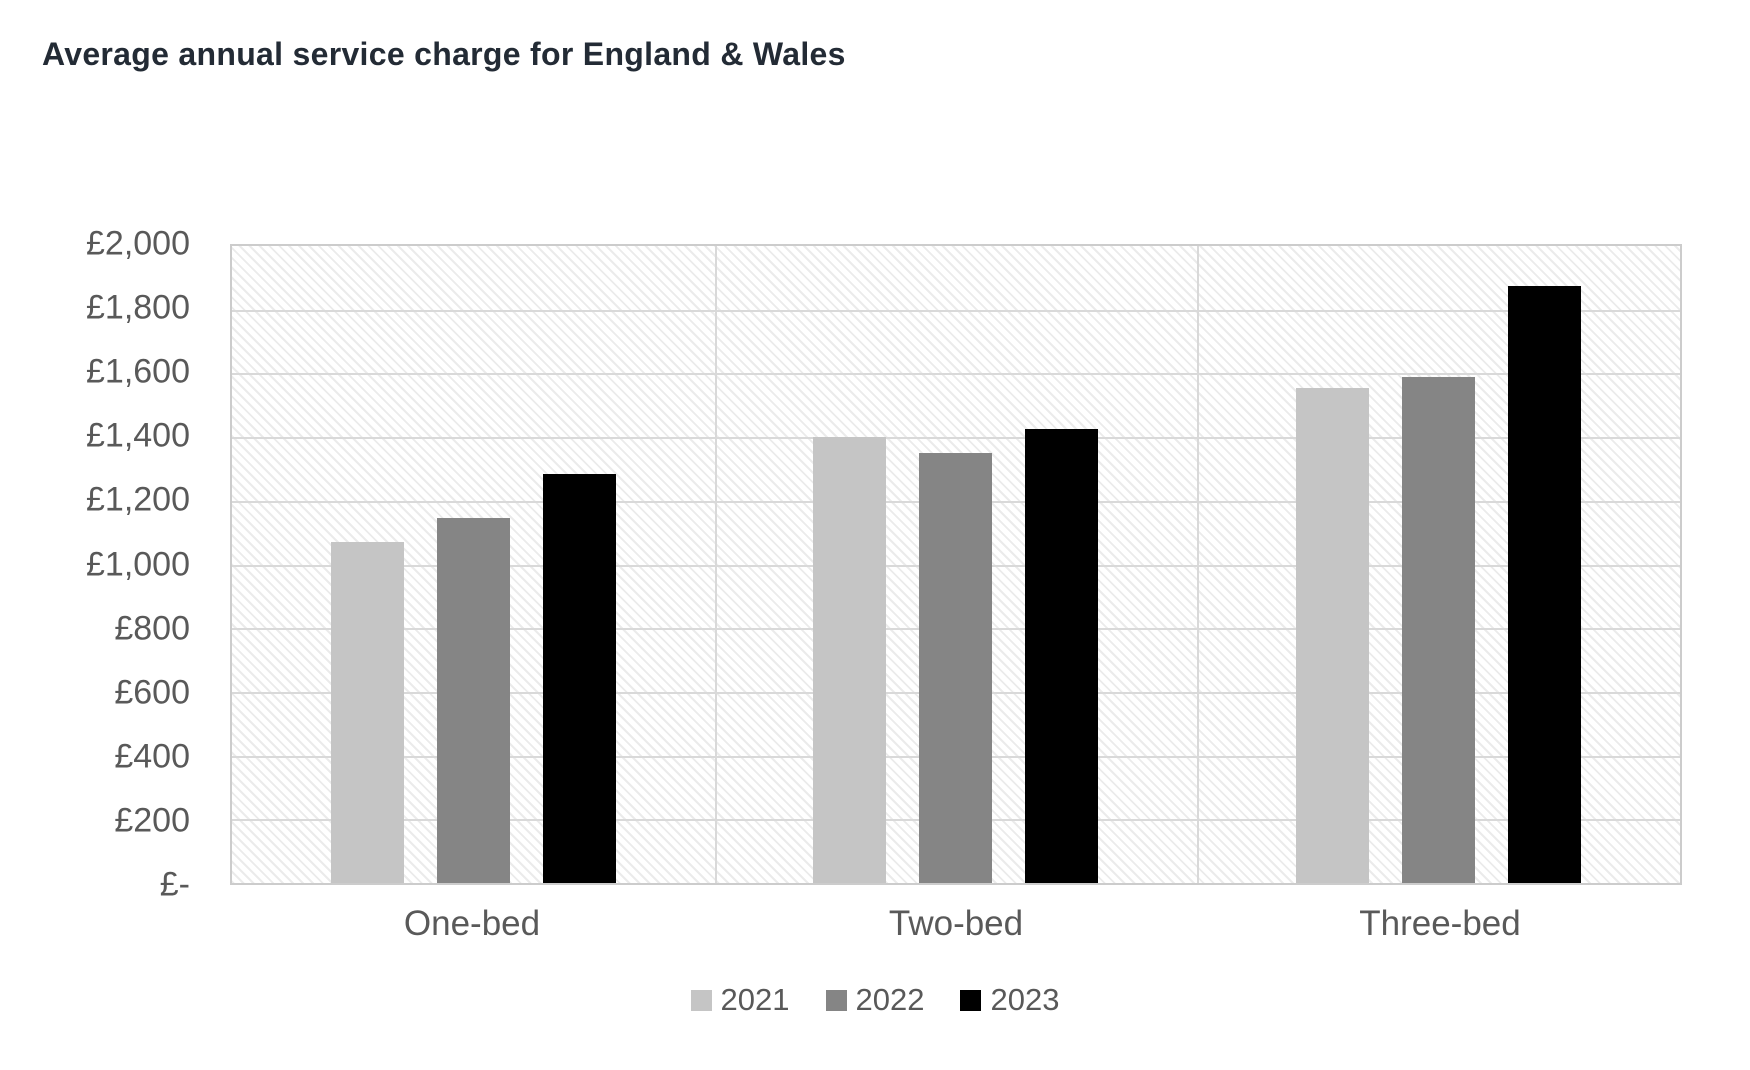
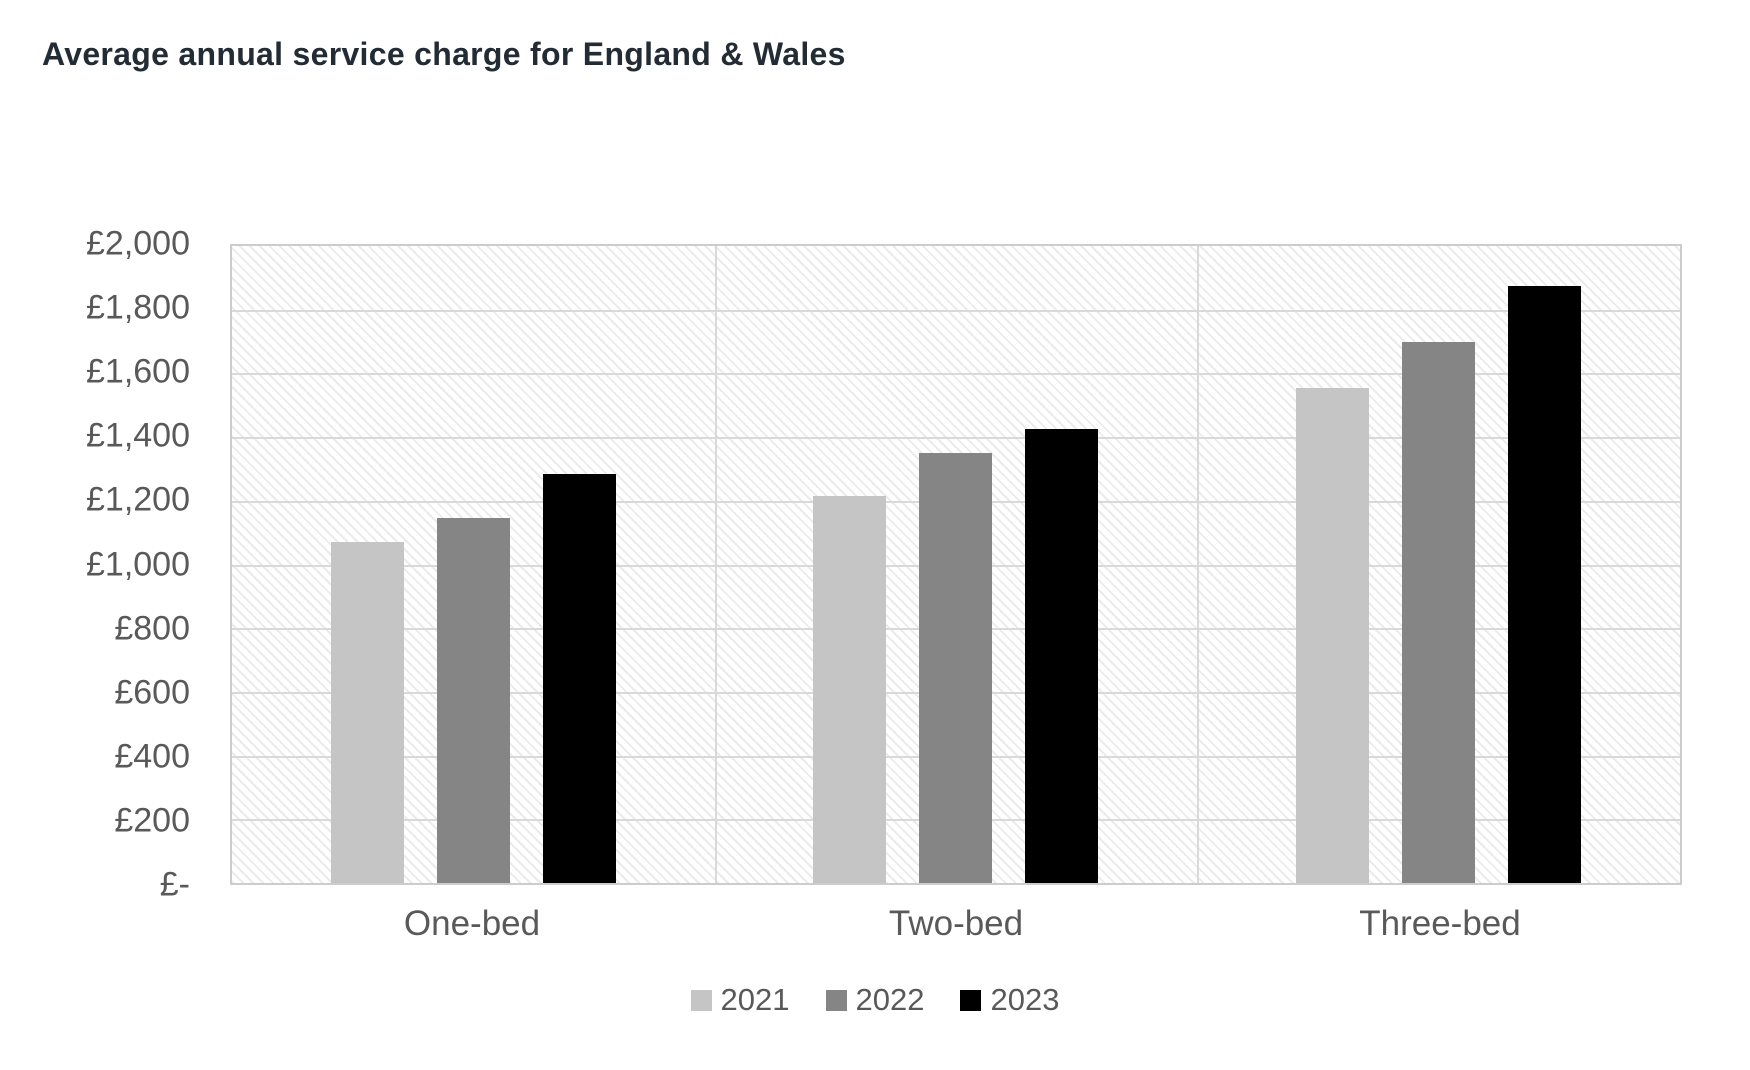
2021/Two-bed: £1400 -> £1220
2022/Three-bed: £1590 -> £1700
